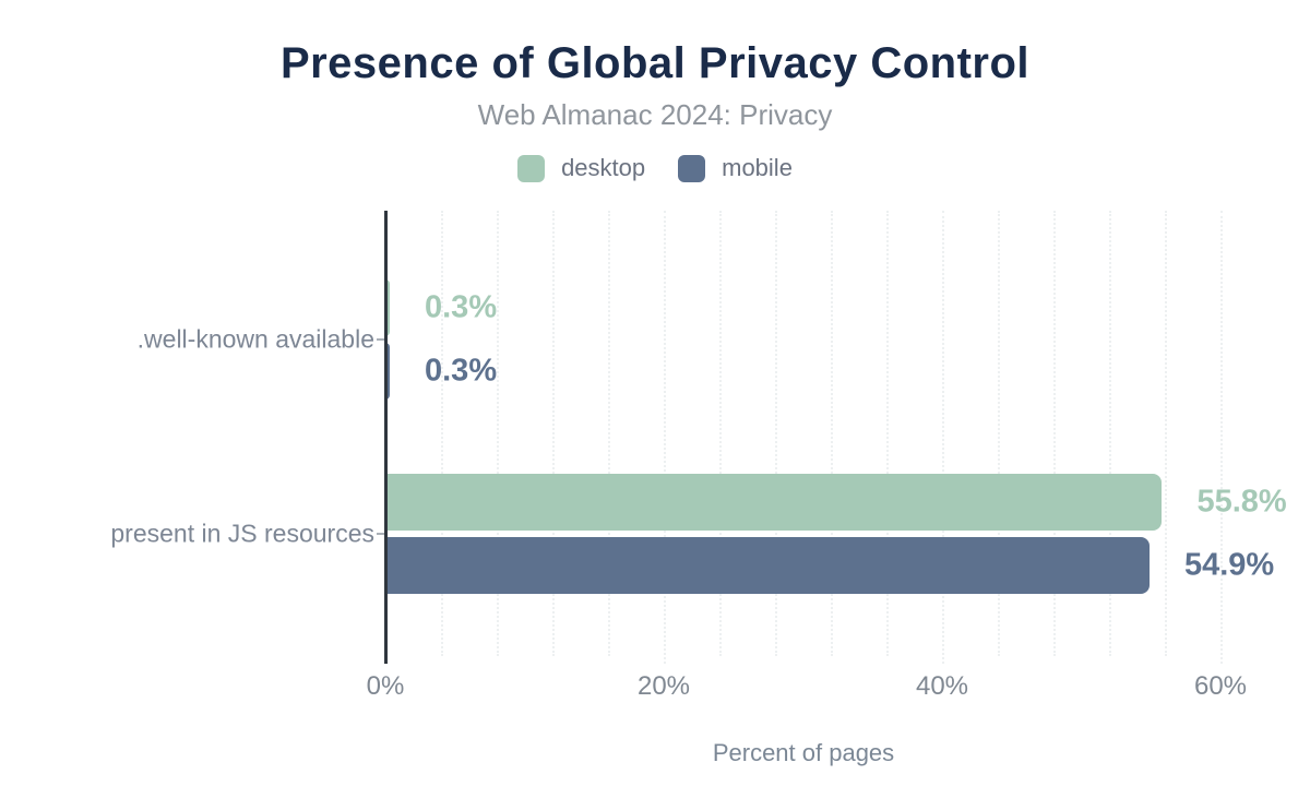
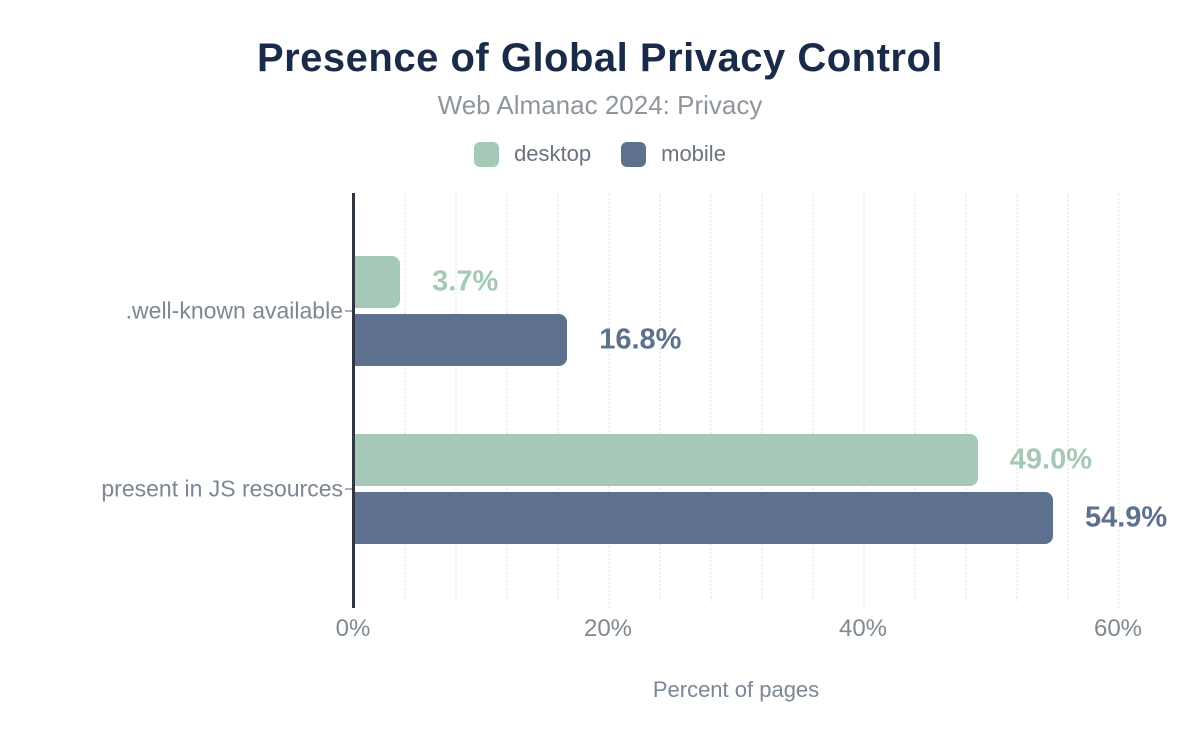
desktop/.well-known available: 0.3% -> 3.7%
mobile/.well-known available: 0.3% -> 16.8%
desktop/present in JS resources: 55.8% -> 49.0%
